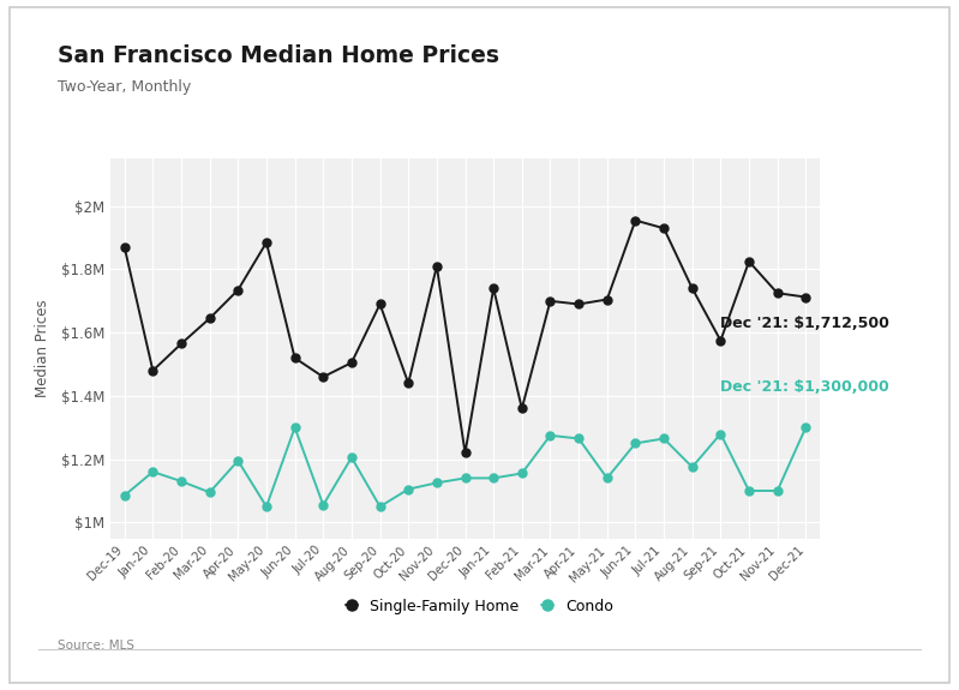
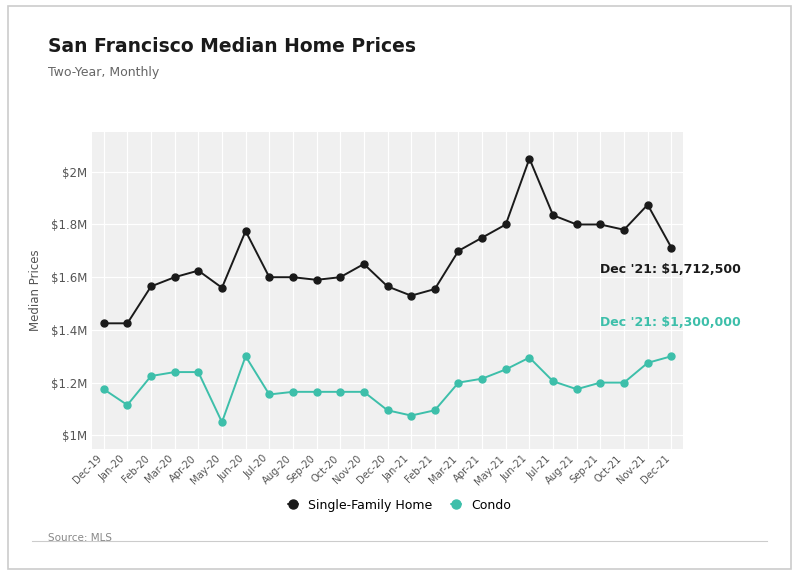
Single-Family Home/Dec-19: $1.870M -> $1.425M
Condo/Dec-19: $1.085M -> $1.175M
Single-Family Home/Jan-20: $1.480M -> $1.425M
Condo/Jan-20: $1.160M -> $1.115M
Condo/Feb-20: $1.130M -> $1.225M
Single-Family Home/Mar-20: $1.645M -> $1.600M
Condo/Mar-20: $1.095M -> $1.240M
Single-Family Home/Apr-20: $1.735M -> $1.625M
Condo/Apr-20: $1.195M -> $1.240M
Single-Family Home/May-20: $1.885M -> $1.560M
Single-Family Home/Jun-20: $1.520M -> $1.775M
Single-Family Home/Jul-20: $1.460M -> $1.600M
Condo/Jul-20: $1.055M -> $1.155M
Single-Family Home/Aug-20: $1.505M -> $1.600M
Condo/Aug-20: $1.205M -> $1.165M
Single-Family Home/Sep-20: $1.690M -> $1.590M
Condo/Sep-20: $1.050M -> $1.165M
Single-Family Home/Oct-20: $1.440M -> $1.600M
Condo/Oct-20: $1.105M -> $1.165M
Single-Family Home/Nov-20: $1.810M -> $1.650M
Condo/Nov-20: $1.125M -> $1.165M
Single-Family Home/Dec-20: $1.220M -> $1.565M
Condo/Dec-20: $1.140M -> $1.095M
Single-Family Home/Jan-21: $1.740M -> $1.530M
Condo/Jan-21: $1.140M -> $1.075M
Single-Family Home/Feb-21: $1.360M -> $1.555M
Condo/Feb-21: $1.155M -> $1.095M
Condo/Mar-21: $1.275M -> $1.200M
Single-Family Home/Apr-21: $1.690M -> $1.750M
Condo/Apr-21: $1.265M -> $1.215M
Single-Family Home/May-21: $1.705M -> $1.800M
Condo/May-21: $1.140M -> $1.250M
Single-Family Home/Jun-21: $1.955M -> $2.050M
Condo/Jun-21: $1.250M -> $1.295M
Single-Family Home/Jul-21: $1.930M -> $1.835M
Condo/Jul-21: $1.265M -> $1.205M
Single-Family Home/Aug-21: $1.740M -> $1.800M
Single-Family Home/Sep-21: $1.575M -> $1.800M
Condo/Sep-21: $1.280M -> $1.200M
Single-Family Home/Oct-21: $1.825M -> $1.780M
Condo/Oct-21: $1.100M -> $1.200M
Single-Family Home/Nov-21: $1.725M -> $1.875M
Condo/Nov-21: $1.100M -> $1.275M
